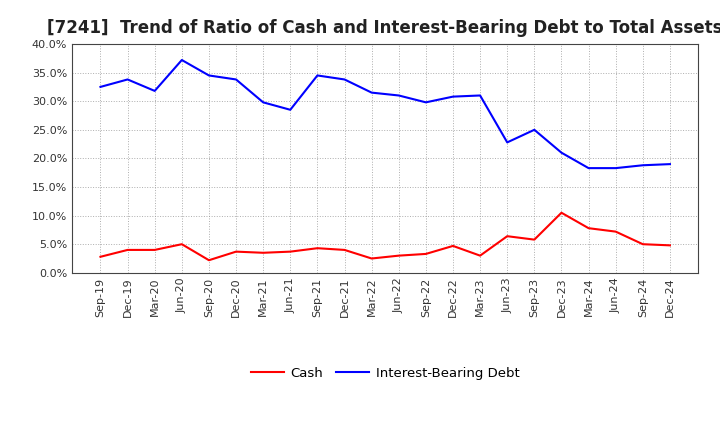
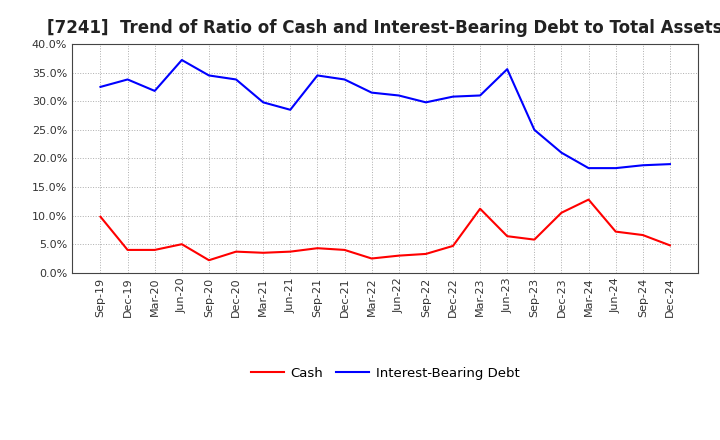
Cash/Sep-19: 2.8% -> 9.8%
Cash/Mar-23: 3.0% -> 11.2%
Interest-Bearing Debt/Jun-23: 22.8% -> 35.6%
Cash/Mar-24: 7.8% -> 12.8%
Cash/Sep-24: 5.0% -> 6.6%
